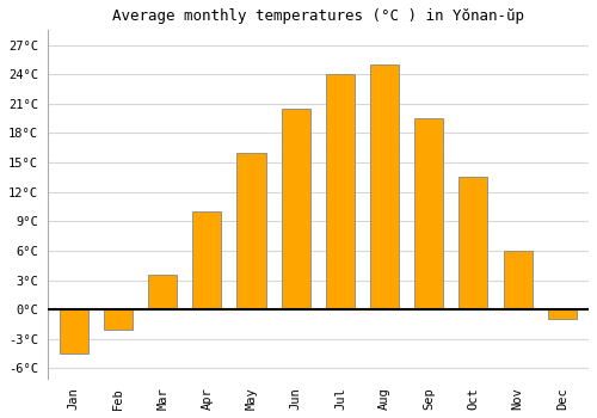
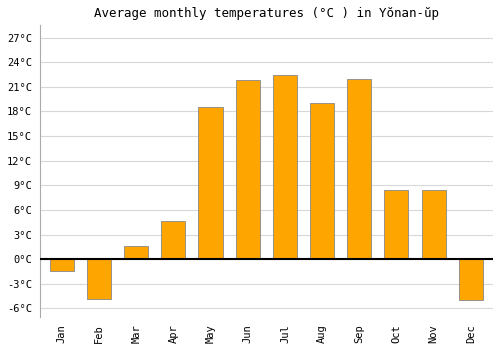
Jan: -4.5°C -> -1.4°C
Feb: -2.0°C -> -4.8°C
Mar: 3.5°C -> 1.6°C
Apr: 10.0°C -> 4.6°C
May: 16.0°C -> 18.6°C
Jun: 20.5°C -> 21.8°C
Jul: 24.0°C -> 22.4°C
Aug: 25.0°C -> 19.0°C
Sep: 19.5°C -> 22.0°C
Oct: 13.5°C -> 8.4°C
Nov: 6.0°C -> 8.4°C
Dec: -1.0°C -> -5.0°C
